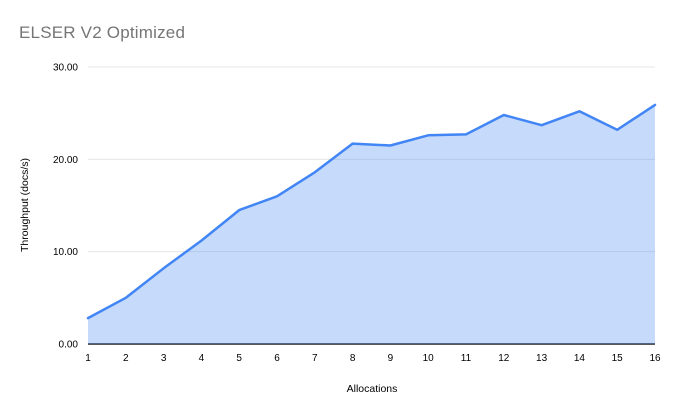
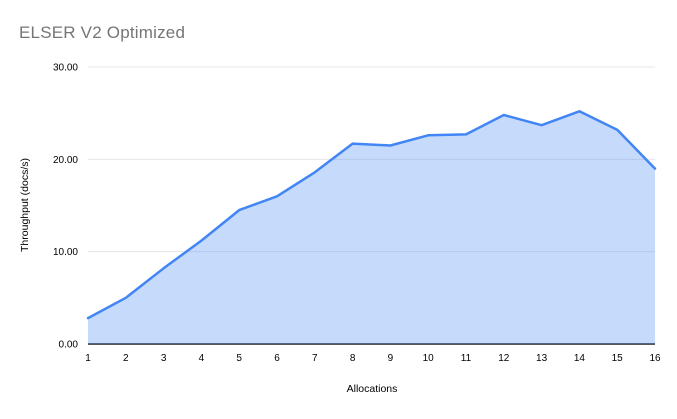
16: 26 -> 19
